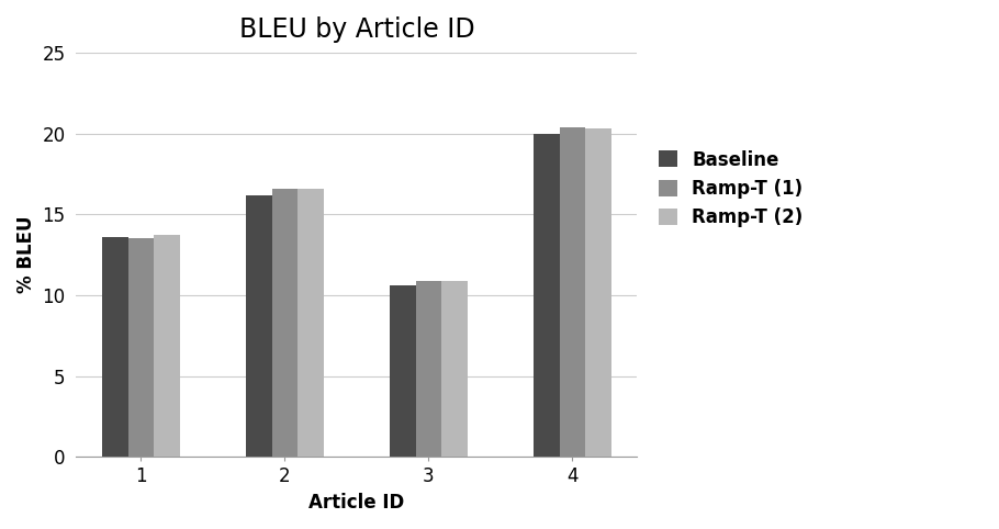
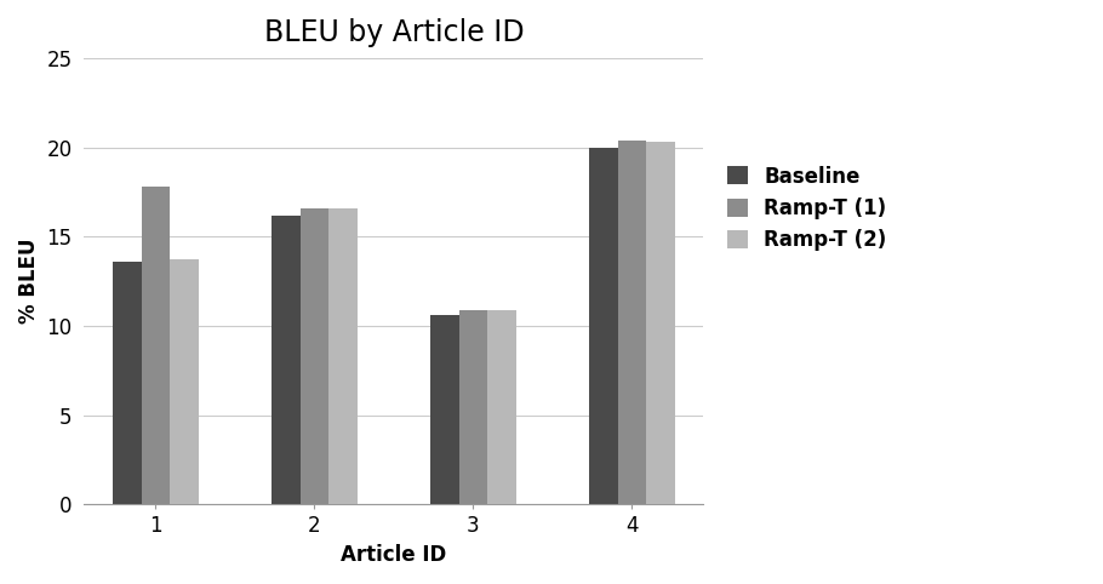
Ramp-T (1)/1: 13.5 -> 17.8
